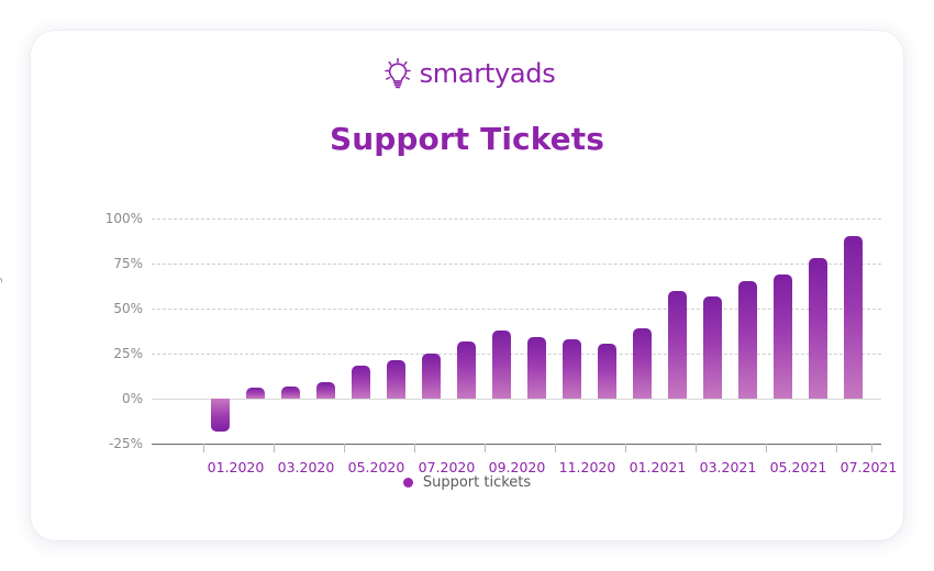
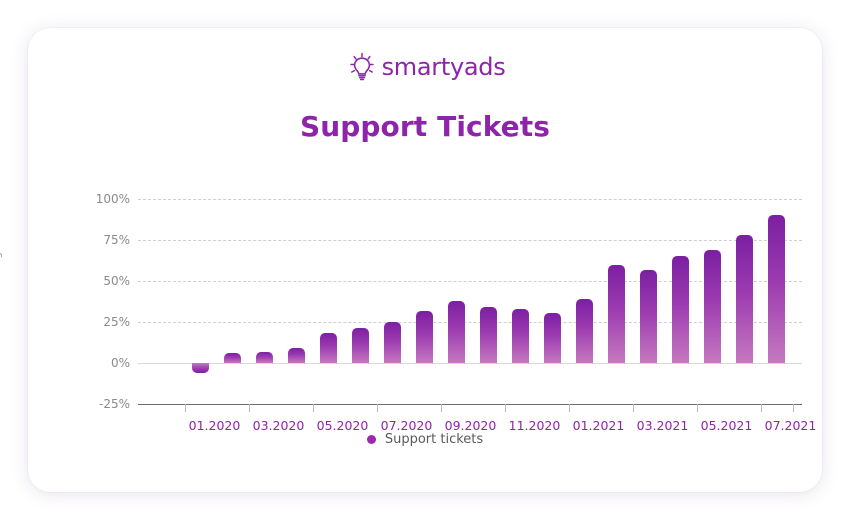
01.2020: -18% -> -6%
